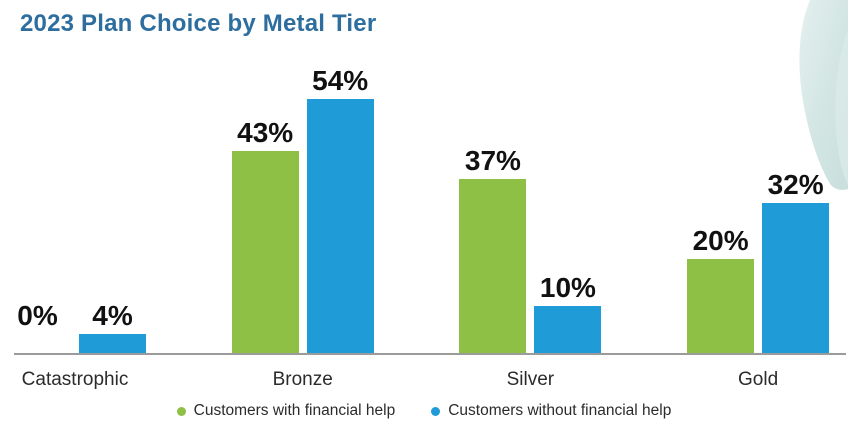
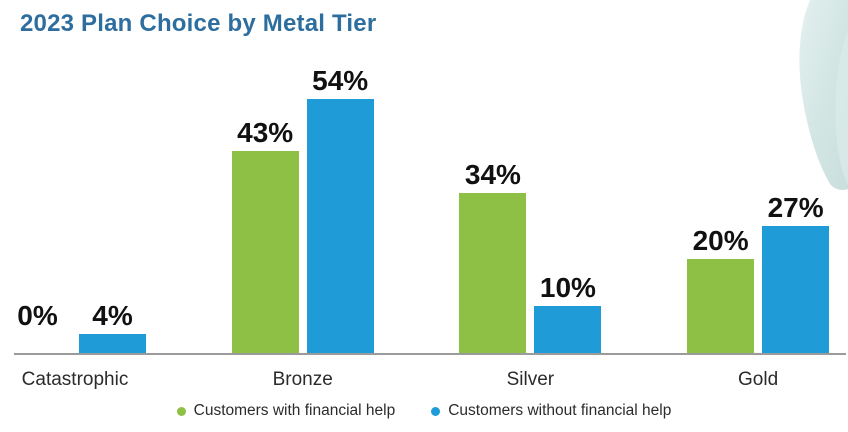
Customers with financial help/Silver: 37% -> 34%
Customers without financial help/Gold: 32% -> 27%
